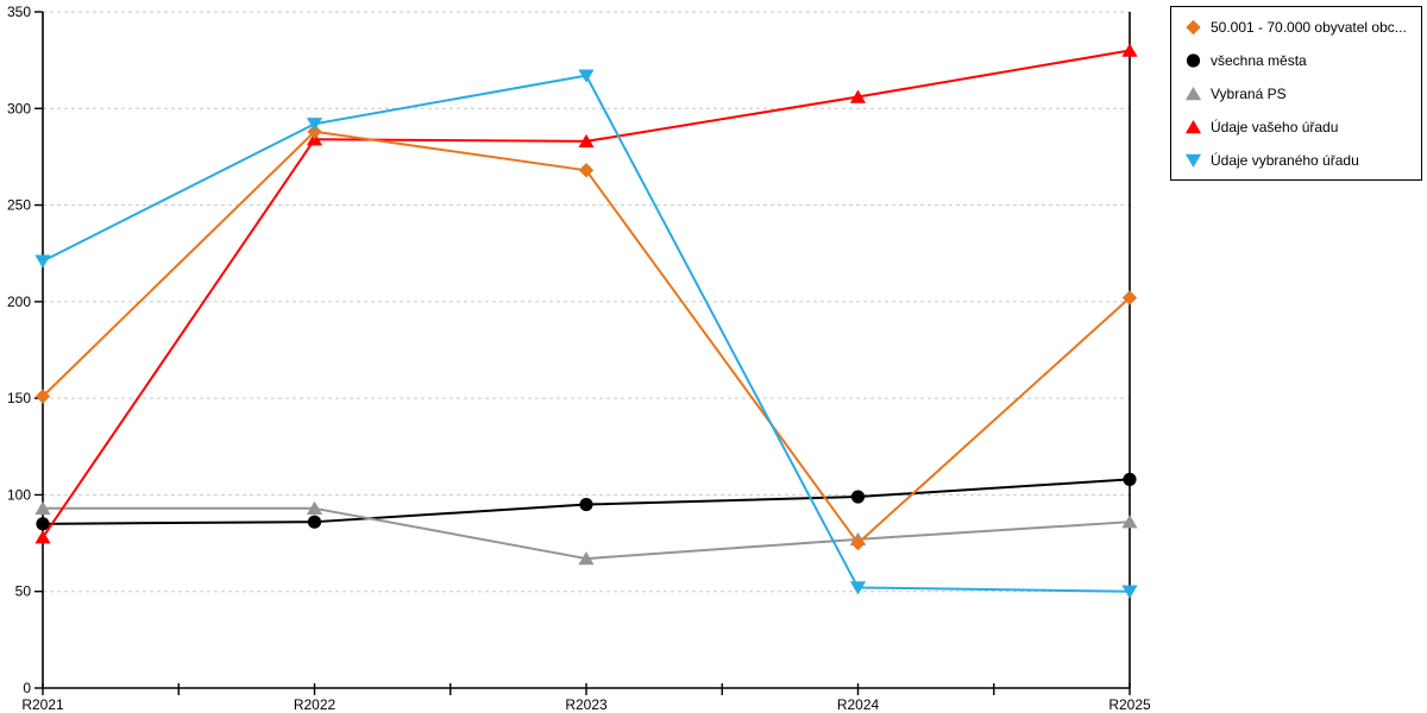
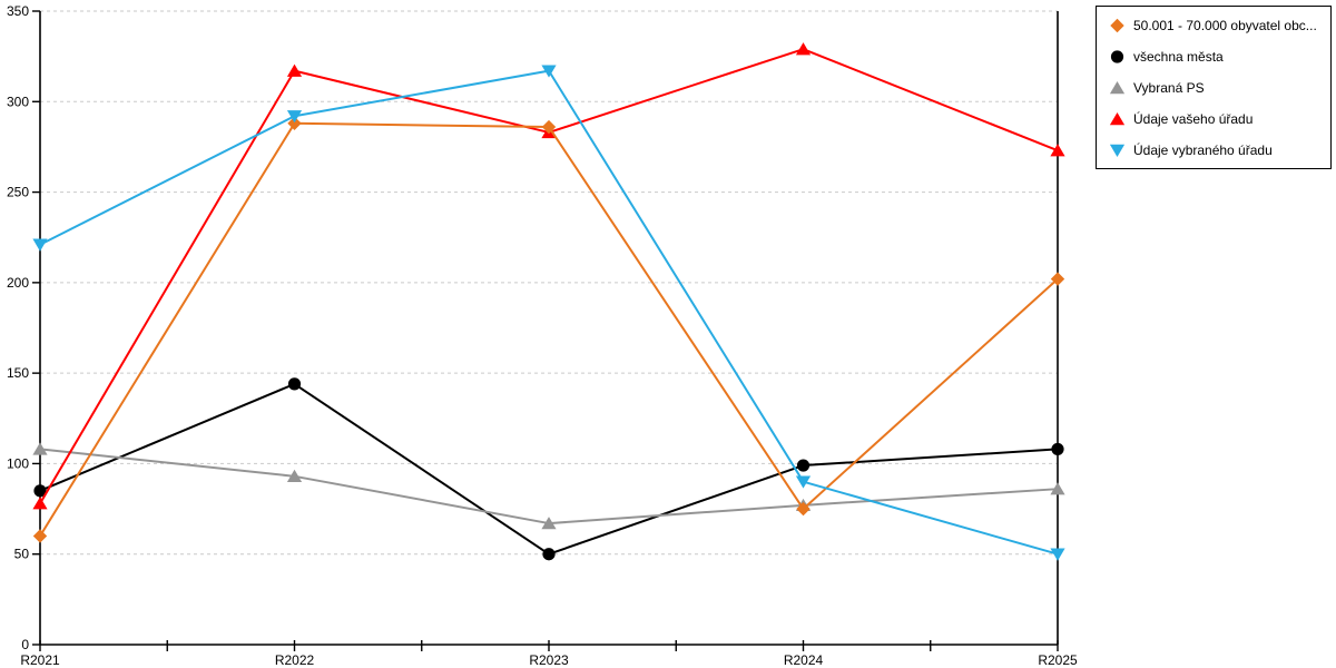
50.001 - 70.000 obyvatel obc.../R2021: 151 -> 60
Vybraná PS/R2021: 93 -> 108
všechna města/R2022: 86 -> 144
Údaje vašeho úřadu/R2022: 284 -> 317
50.001 - 70.000 obyvatel obc.../R2023: 268 -> 286
všechna města/R2023: 95 -> 50
Údaje vašeho úřadu/R2024: 306 -> 329
Údaje vybraného úřadu/R2024: 52 -> 90
Údaje vašeho úřadu/R2025: 330 -> 273
